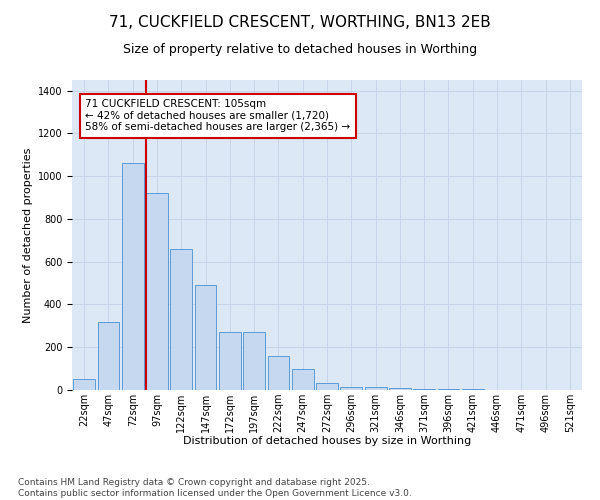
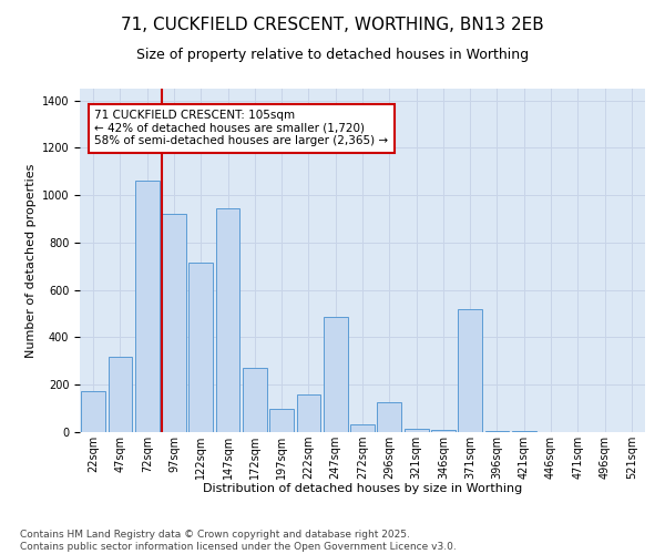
22sqm: 50 -> 175
122sqm: 660 -> 715
147sqm: 490 -> 945
197sqm: 270 -> 100
247sqm: 100 -> 485
296sqm: 15 -> 125
371sqm: 5 -> 520
